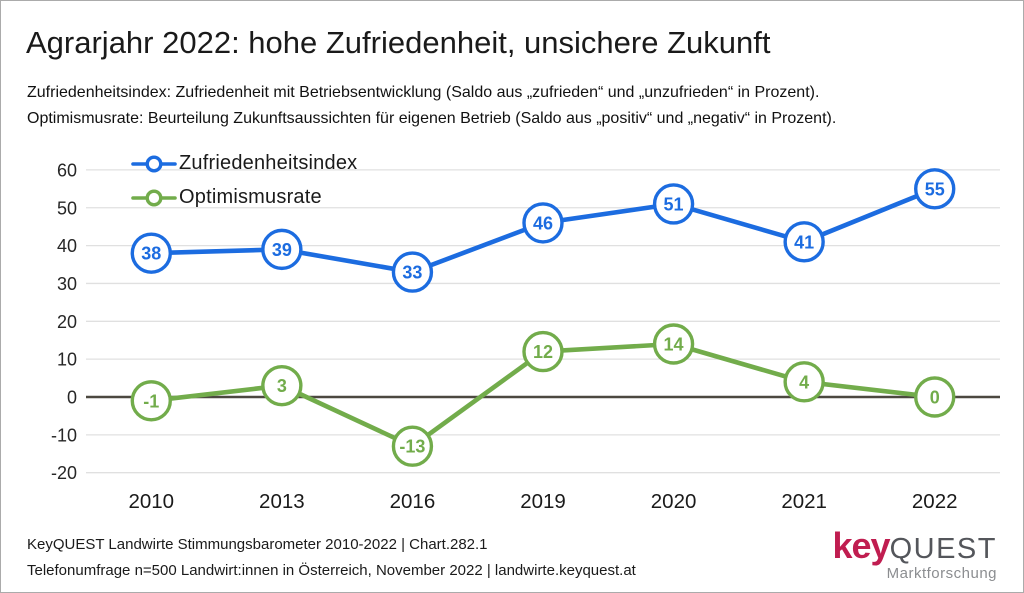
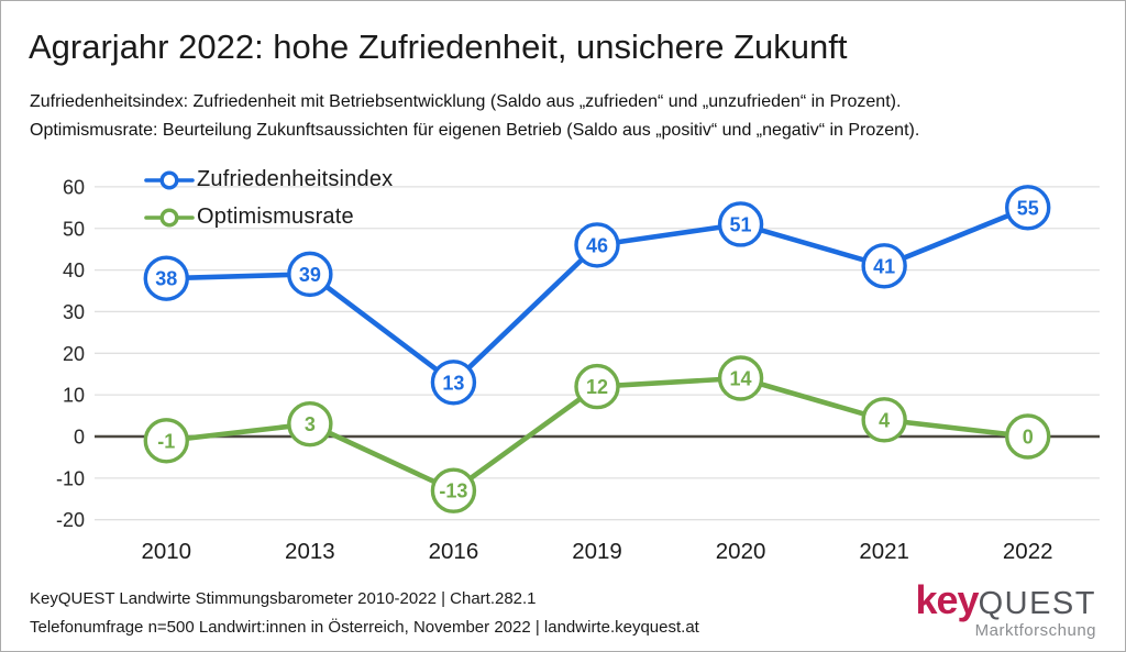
Zufriedenheitsindex/2016: 33 -> 13
